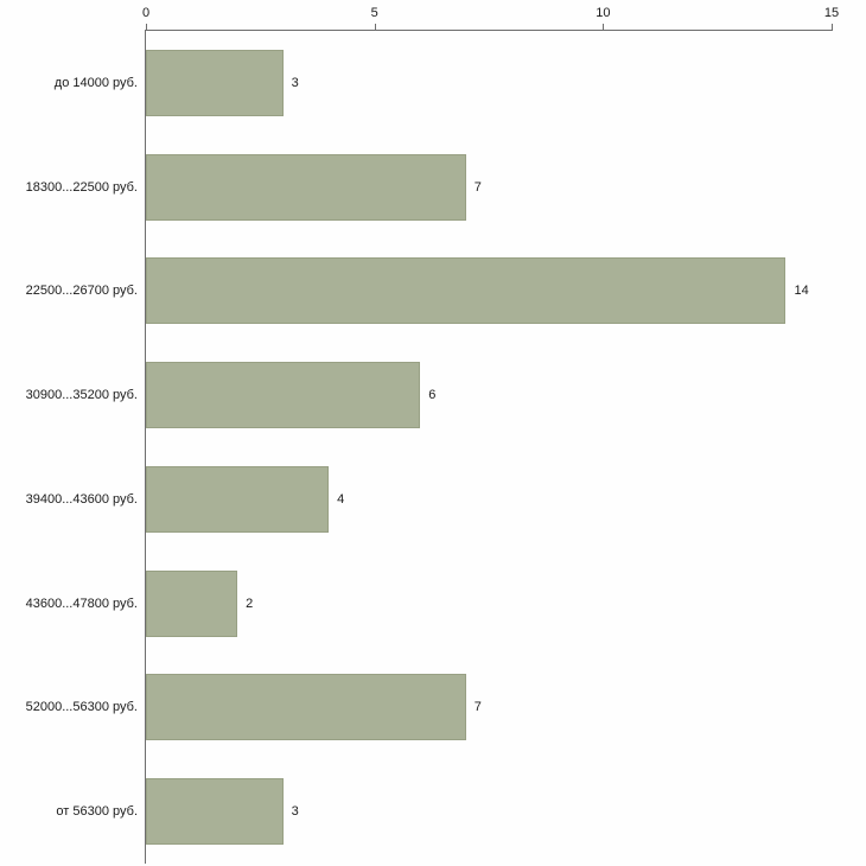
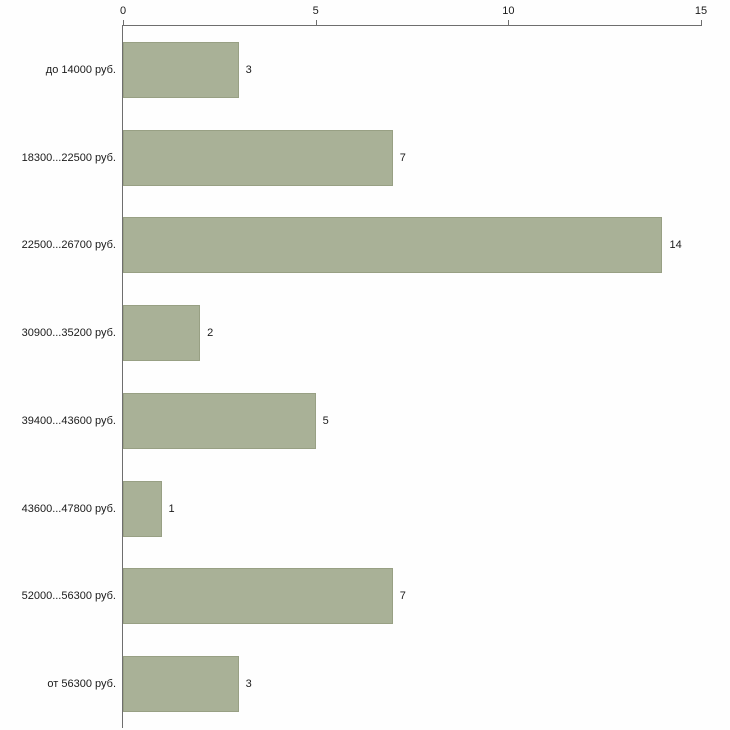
30900...35200 руб.: 6 -> 2
39400...43600 руб.: 4 -> 5
43600...47800 руб.: 2 -> 1
